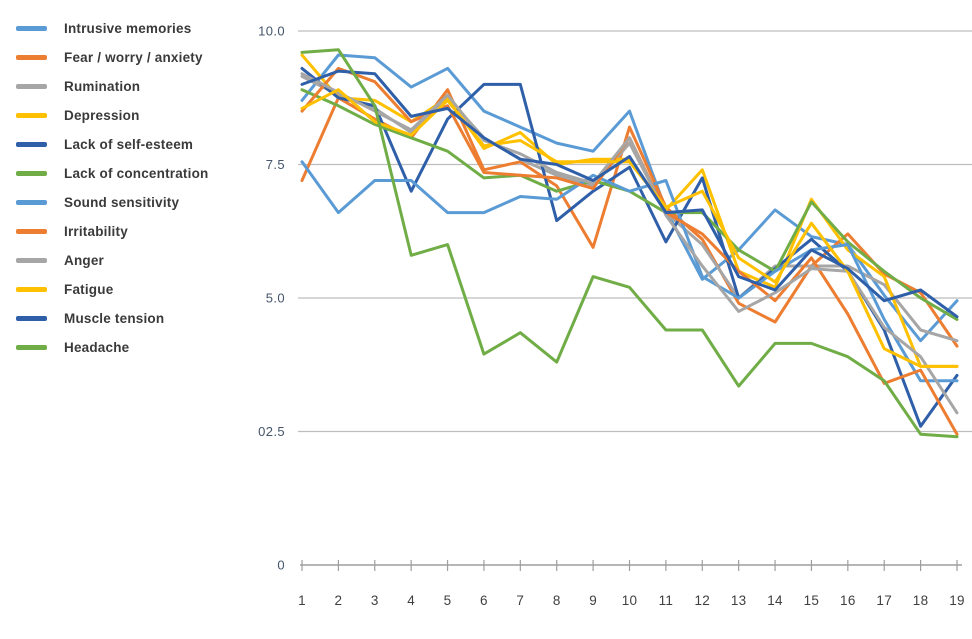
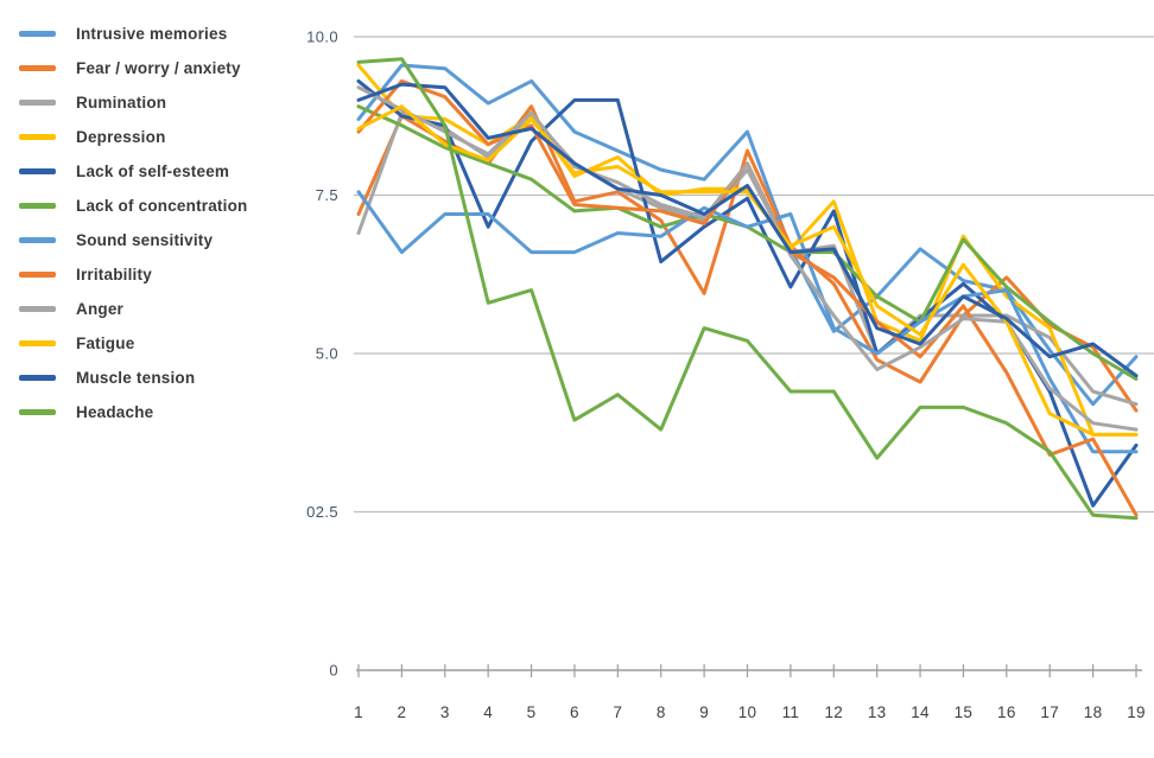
Rumination/1: 9.2 -> 6.9
Rumination/12: 6.0 -> 6.7
Anger/19: 2.9 -> 3.8
